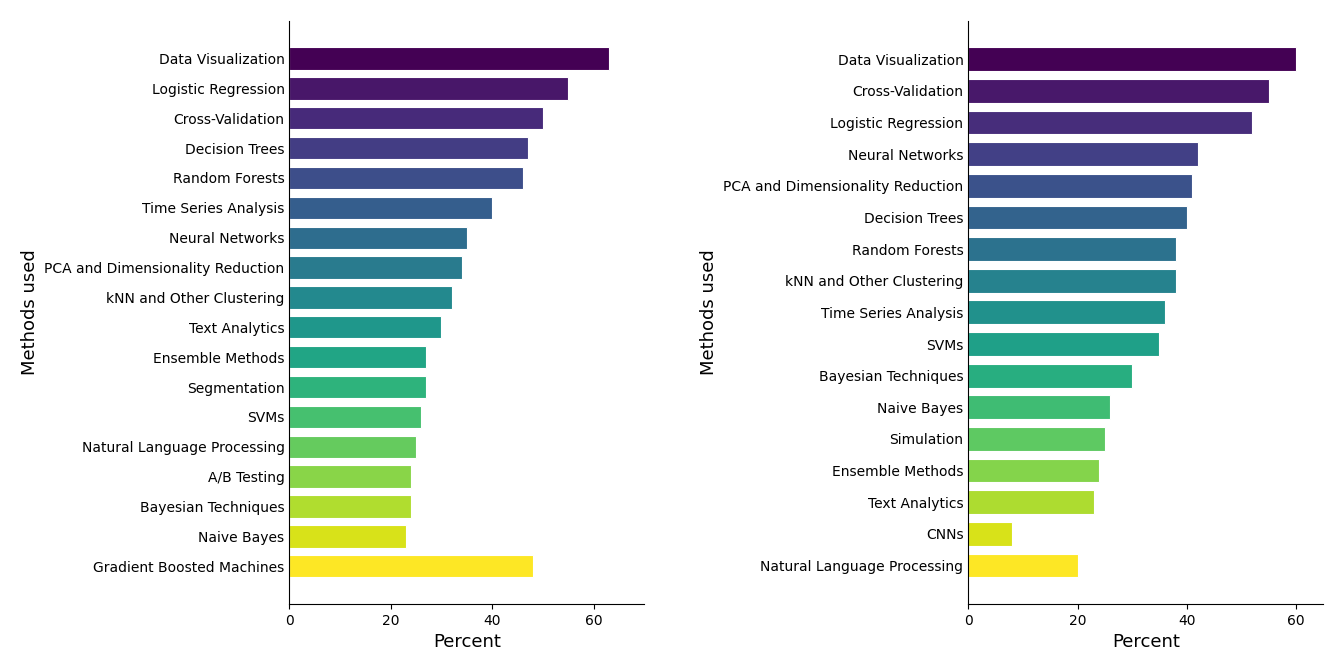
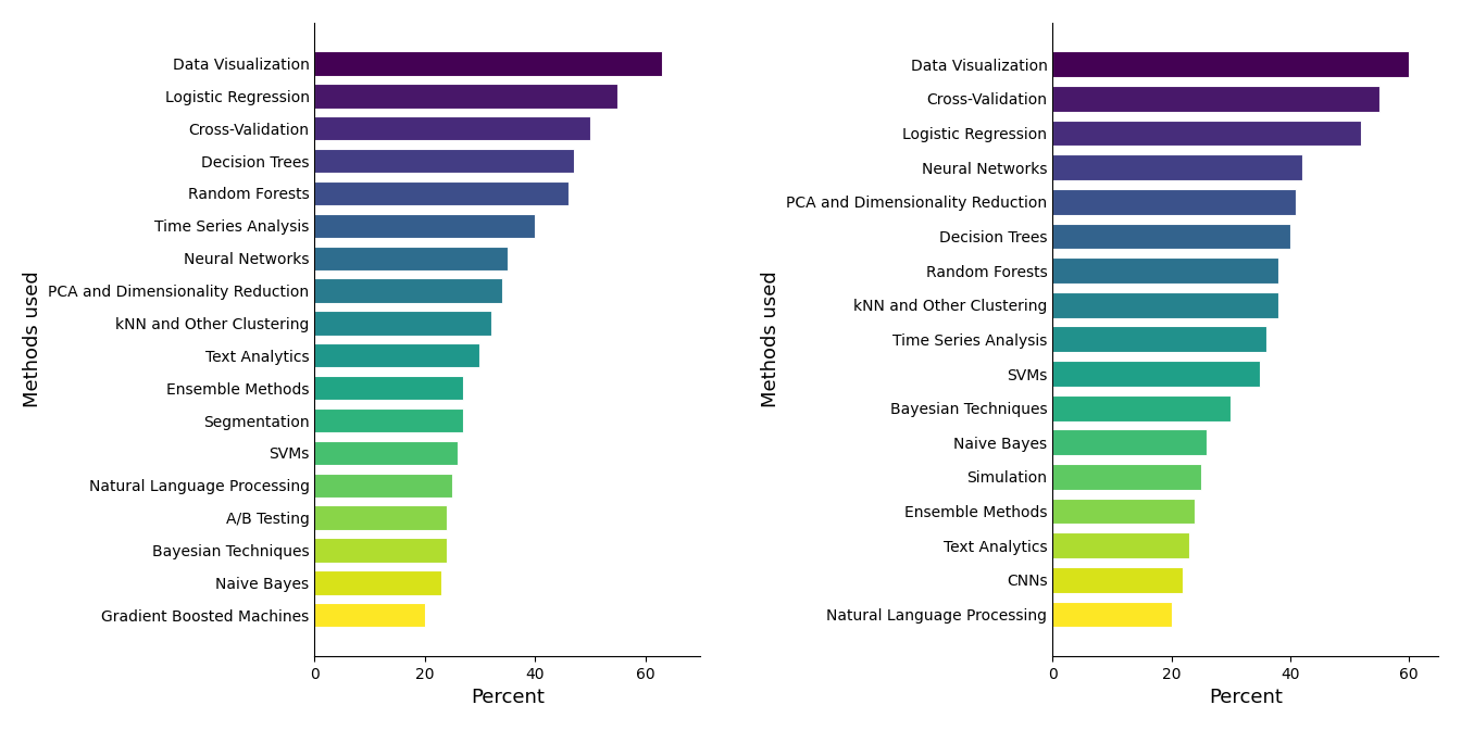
Gradient Boosted Machines: 48 -> 20
CNNs: 8 -> 22
